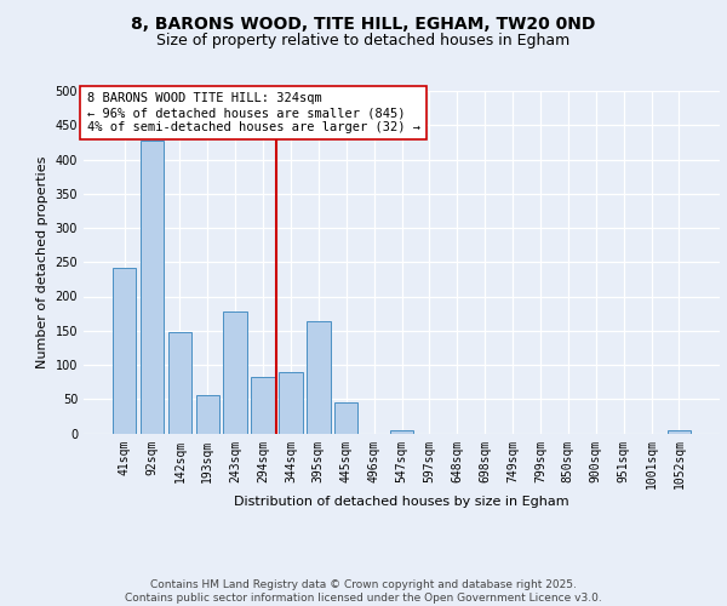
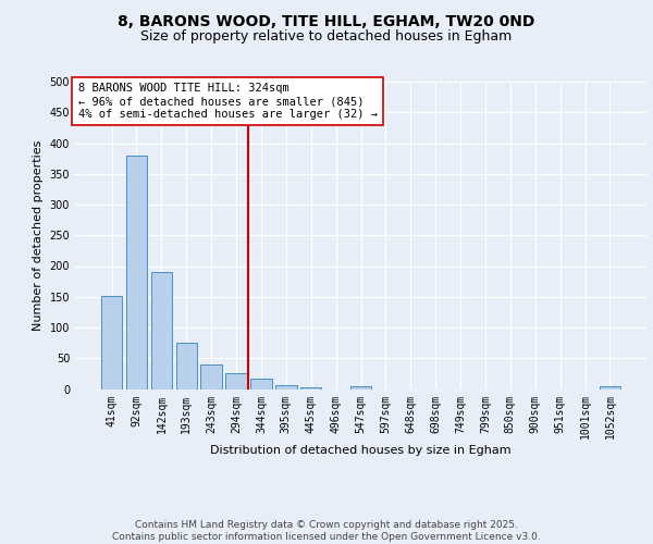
41sqm: 242 -> 152
92sqm: 428 -> 380
142sqm: 148 -> 190
193sqm: 56 -> 76
243sqm: 178 -> 39
294sqm: 82 -> 26
344sqm: 90 -> 16
395sqm: 164 -> 6
445sqm: 46 -> 2
